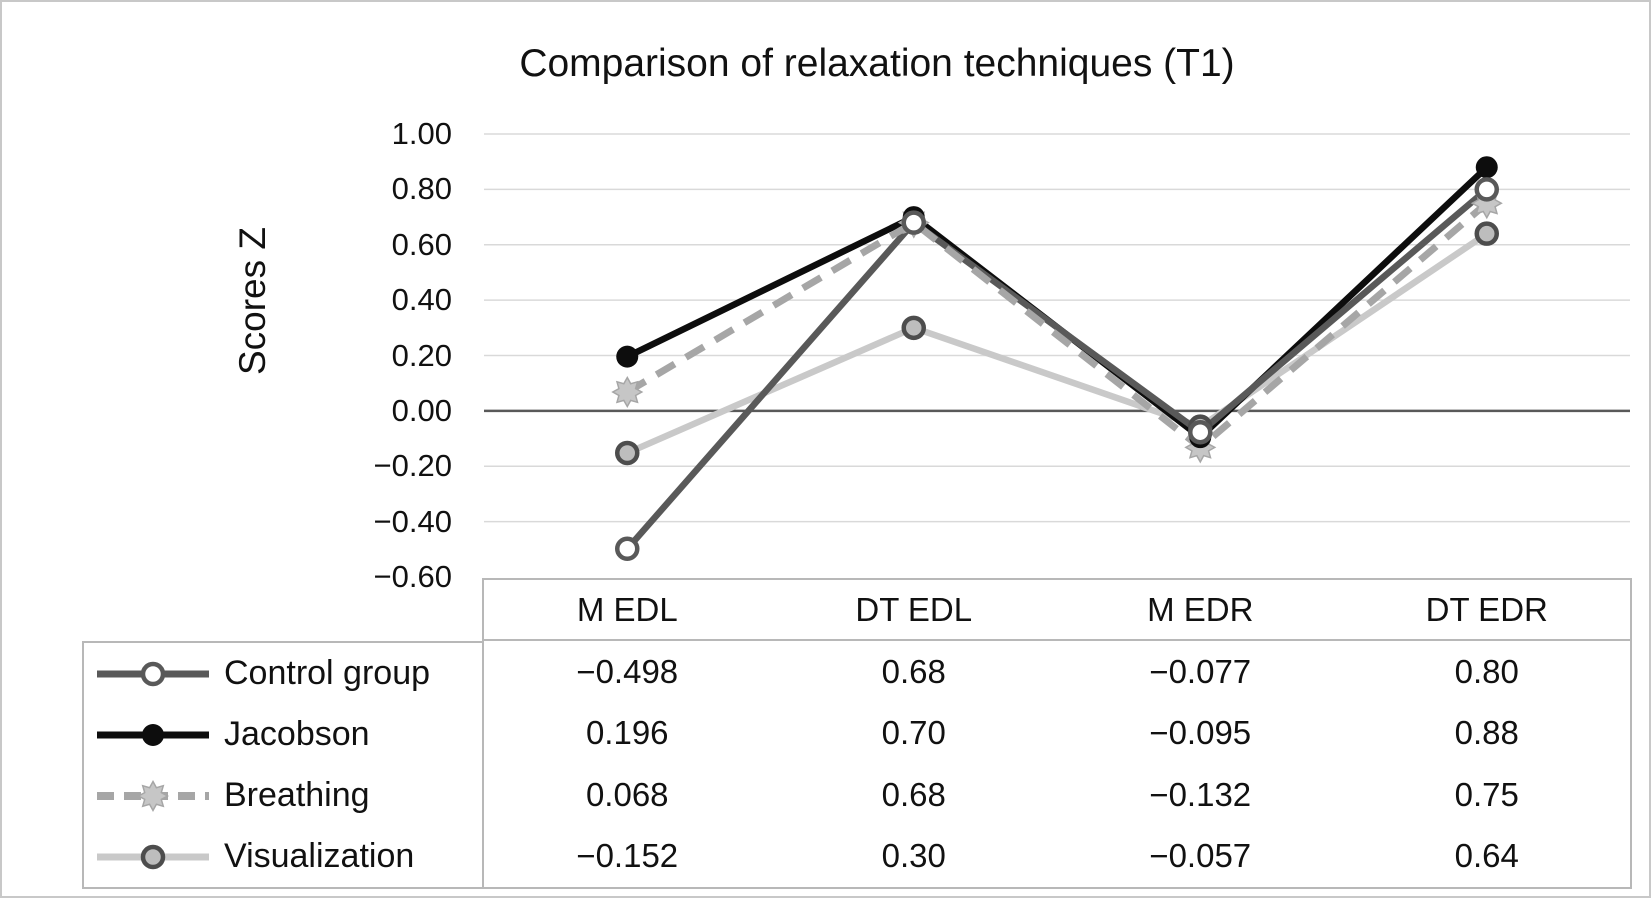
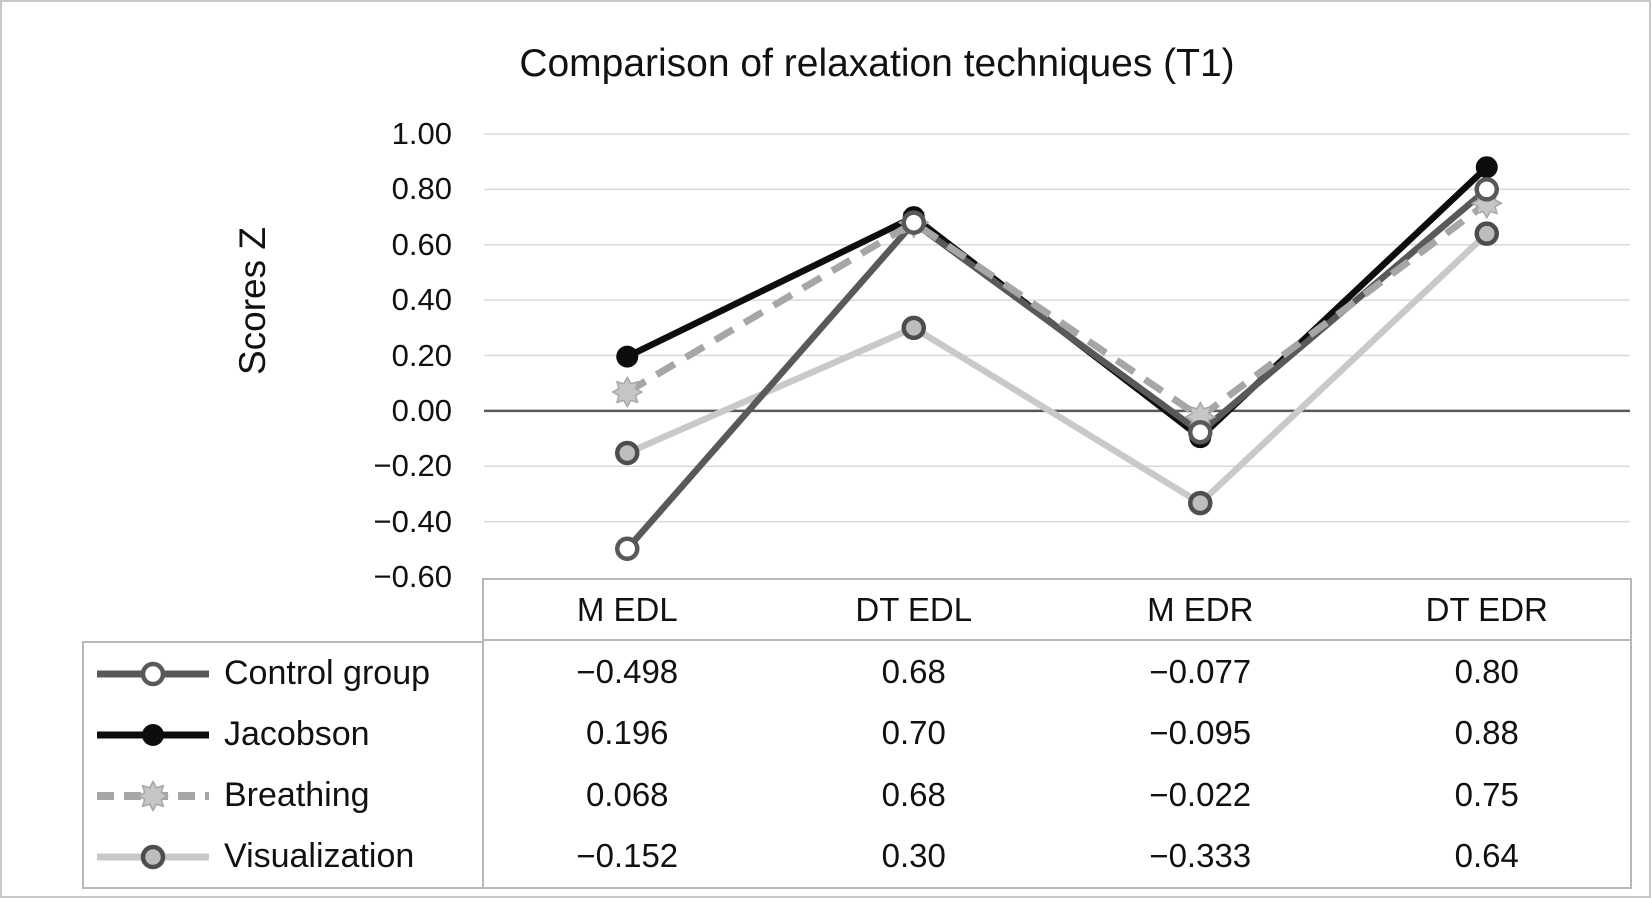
Breathing/M EDR: −0.132 -> −0.022
Visualization/M EDR: −0.057 -> −0.333
